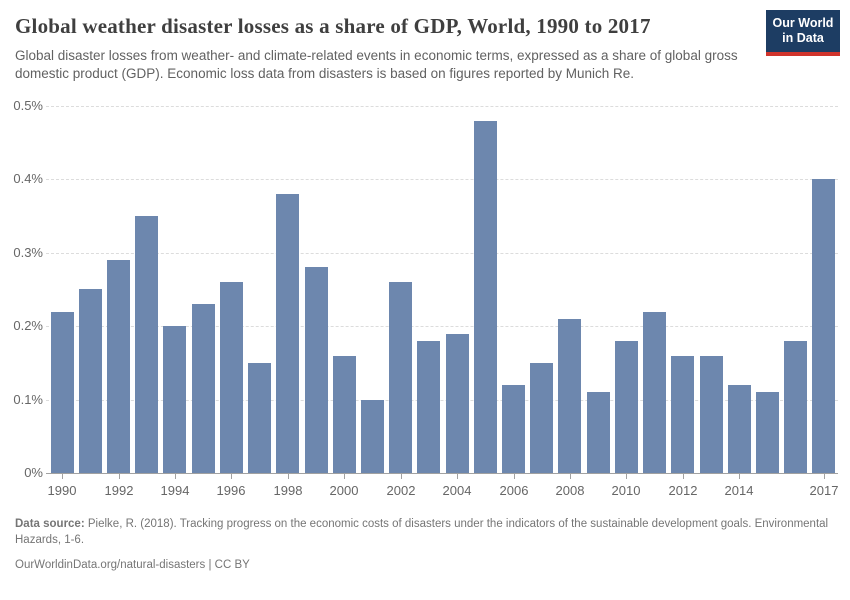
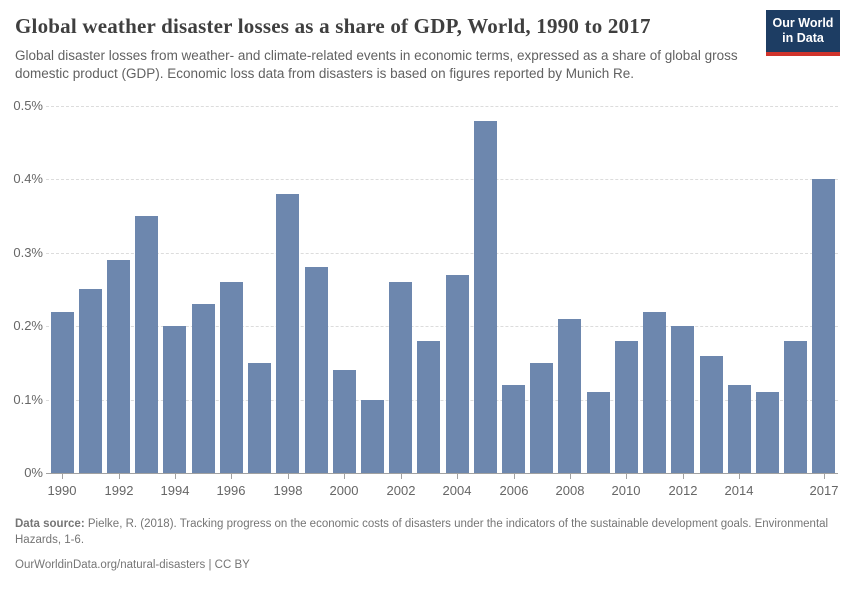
2000: 0.16% -> 0.14%
2004: 0.19% -> 0.27%
2012: 0.16% -> 0.20%
